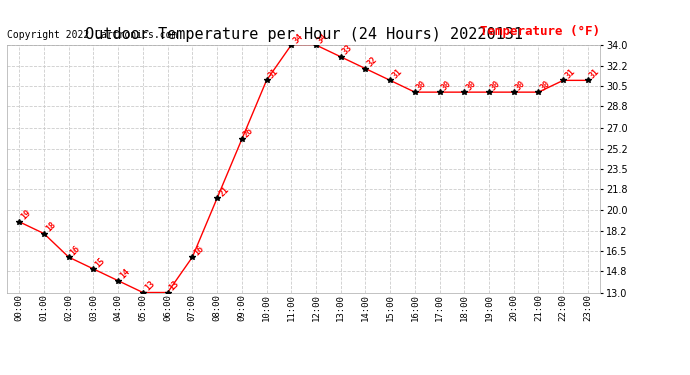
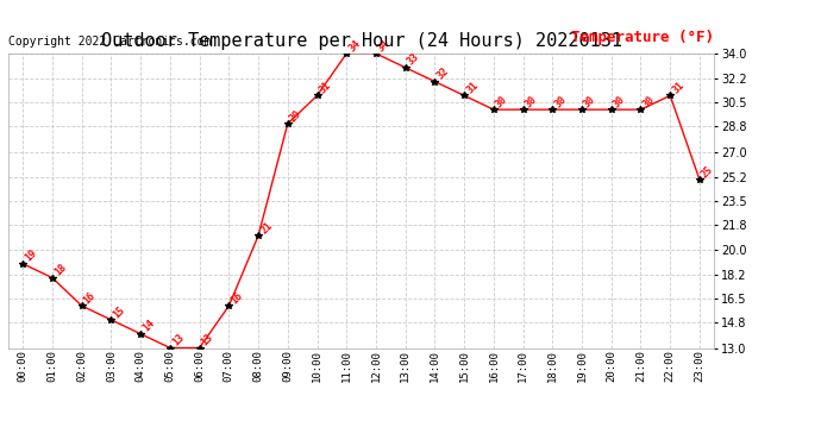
09:00: 26 -> 29
23:00: 31 -> 25
